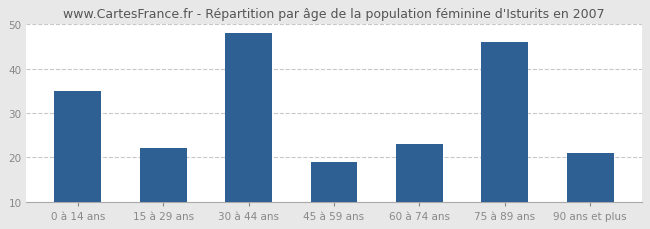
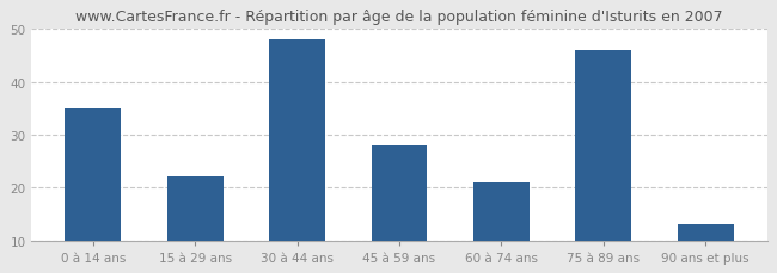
45 à 59 ans: 19 -> 28
60 à 74 ans: 23 -> 21
90 ans et plus: 21 -> 13
